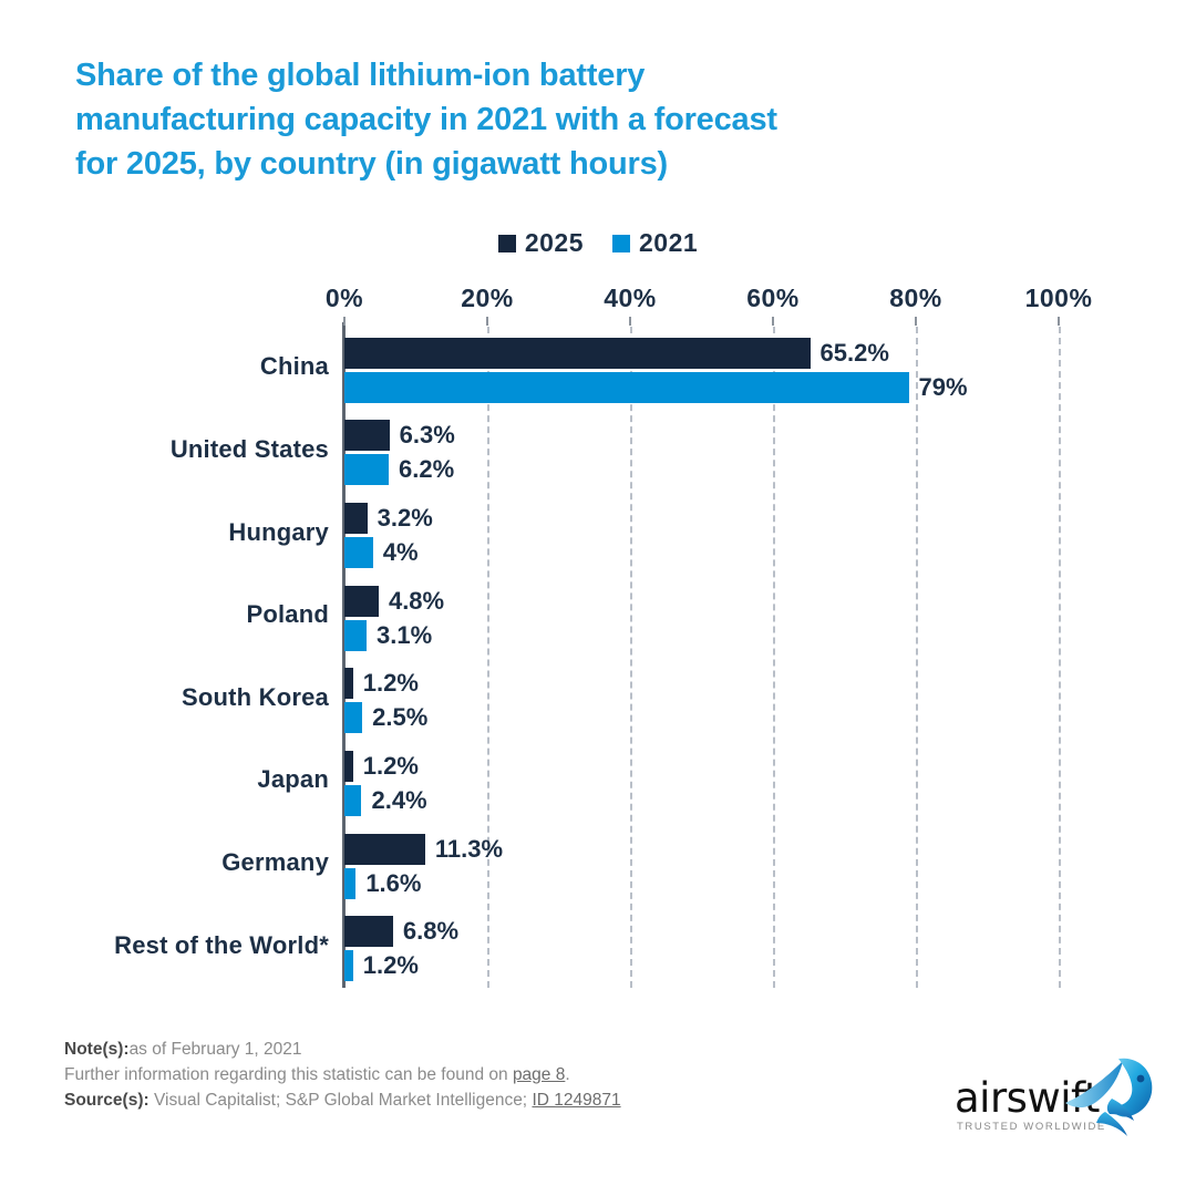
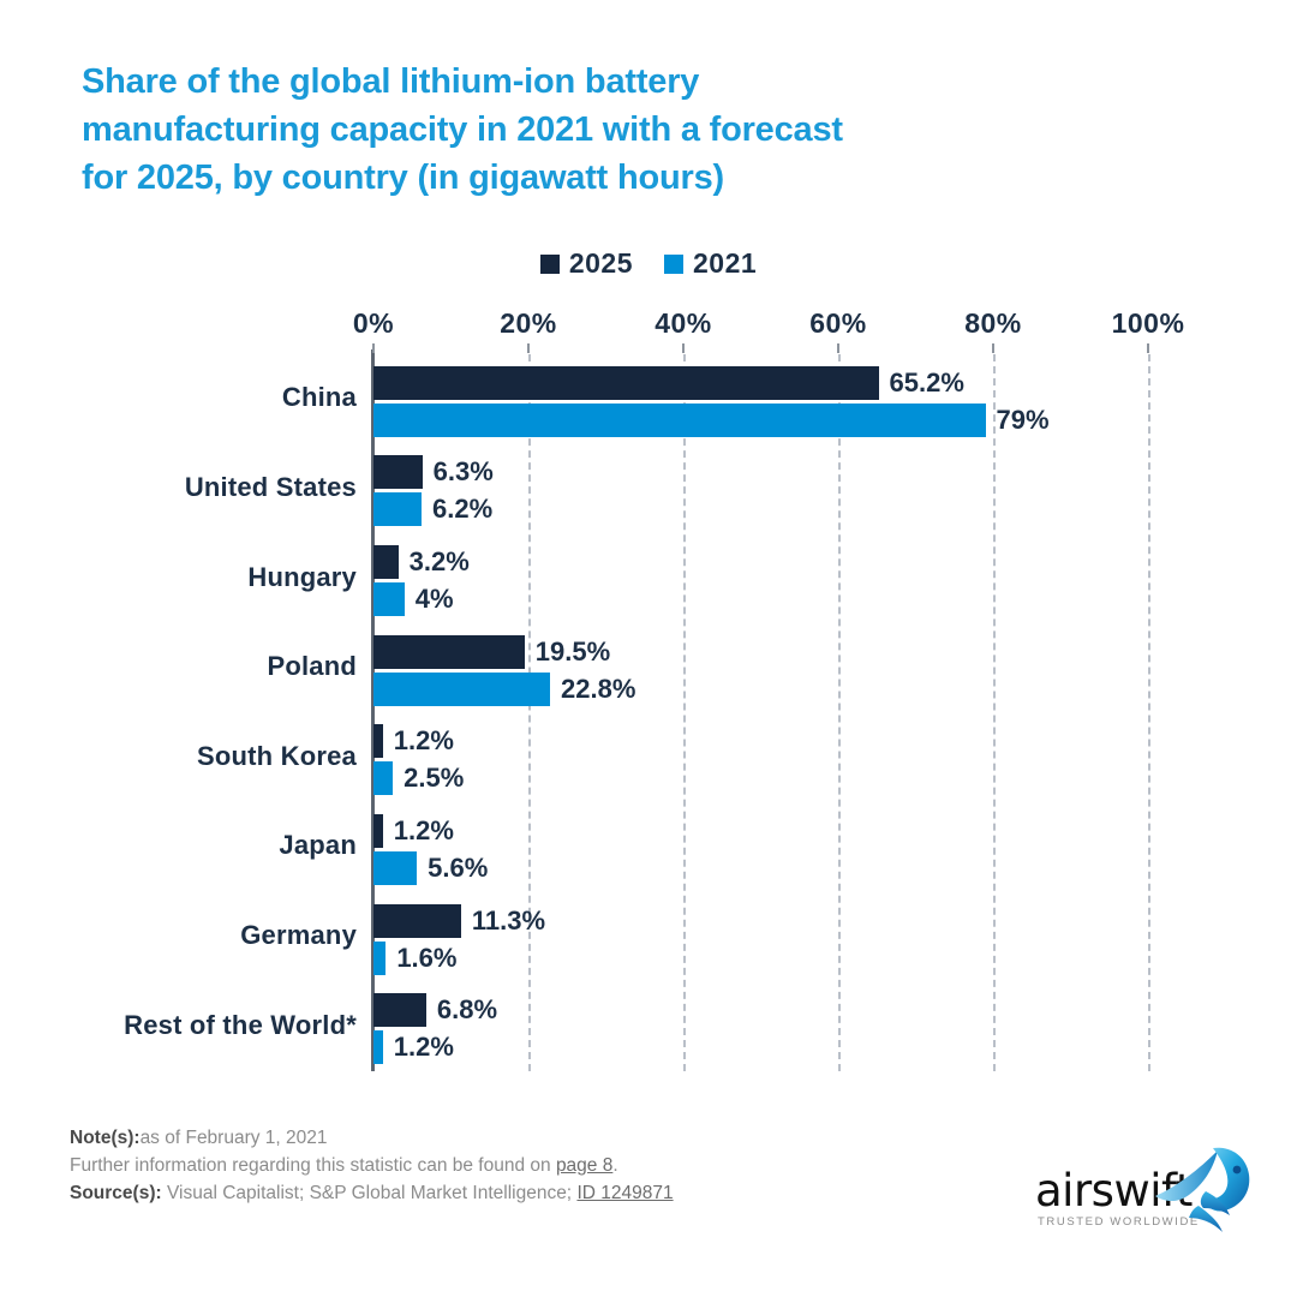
2025/Poland: 4.8% -> 19.5%
2021/Poland: 3.1% -> 22.8%
2021/Japan: 2.4% -> 5.6%
